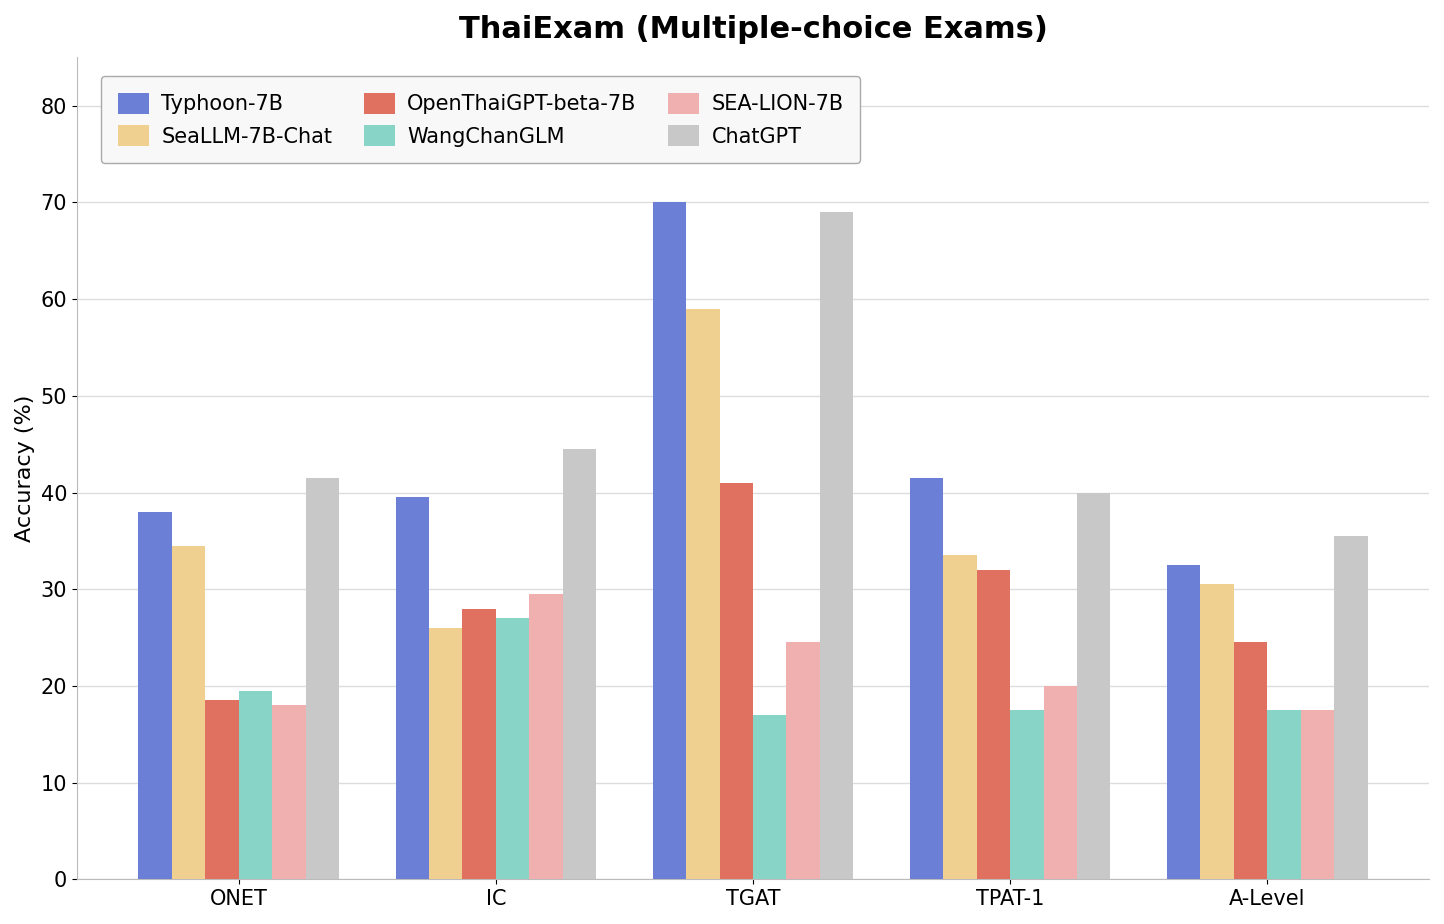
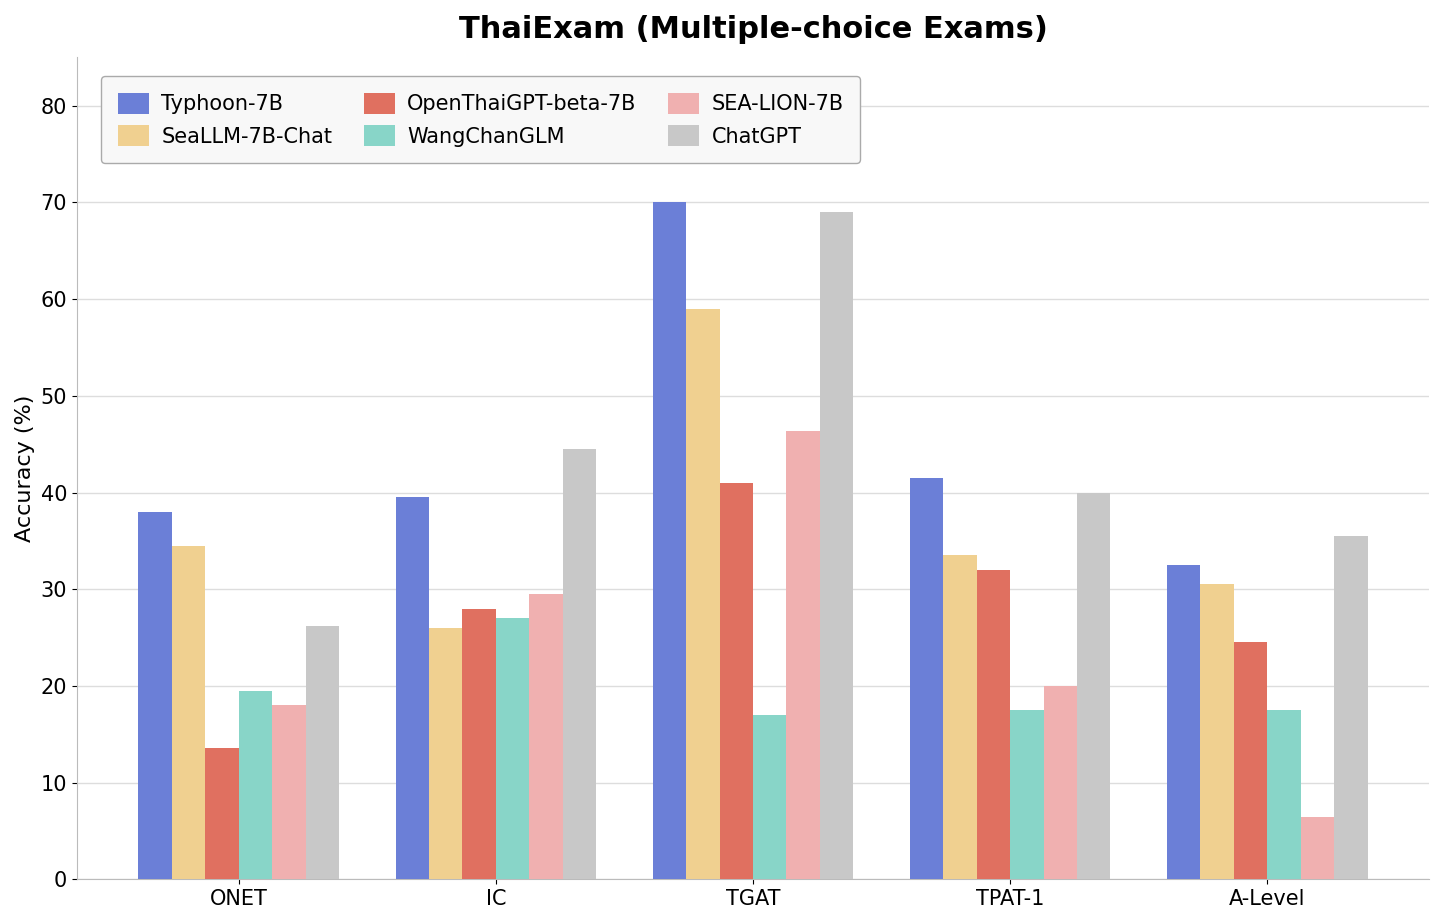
OpenThaiGPT-beta-7B/ONET: 18.5 -> 13.6
ChatGPT/ONET: 41.5 -> 26.2
SEA-LION-7B/TGAT: 24.5 -> 46.4
SEA-LION-7B/A-Level: 17.5 -> 6.4
